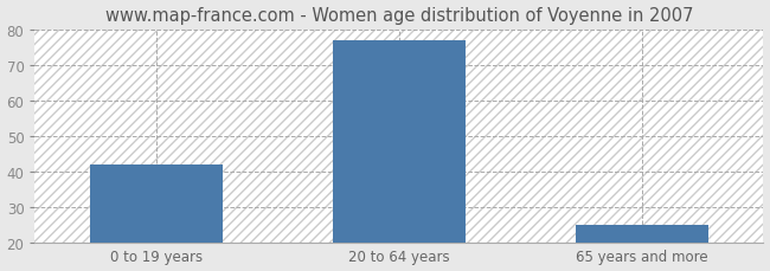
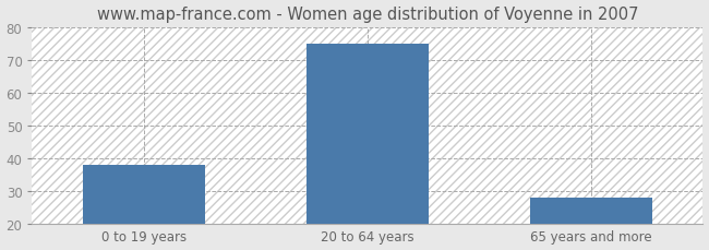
0 to 19 years: 42 -> 38
20 to 64 years: 77 -> 75
65 years and more: 25 -> 28
